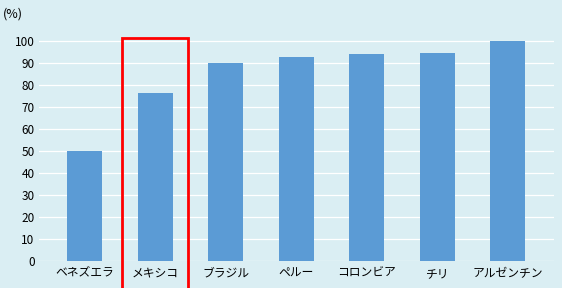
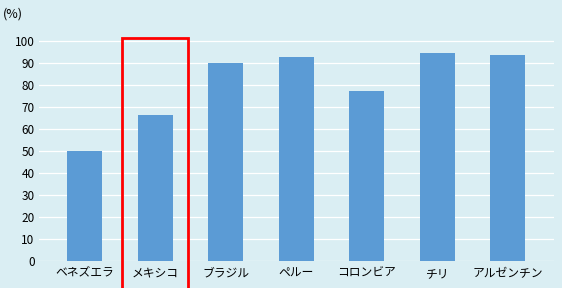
メキシコ: 76.5 -> 66.5
コロンビア: 94.0 -> 77.5
アルゼンチン: 100.0 -> 93.5
